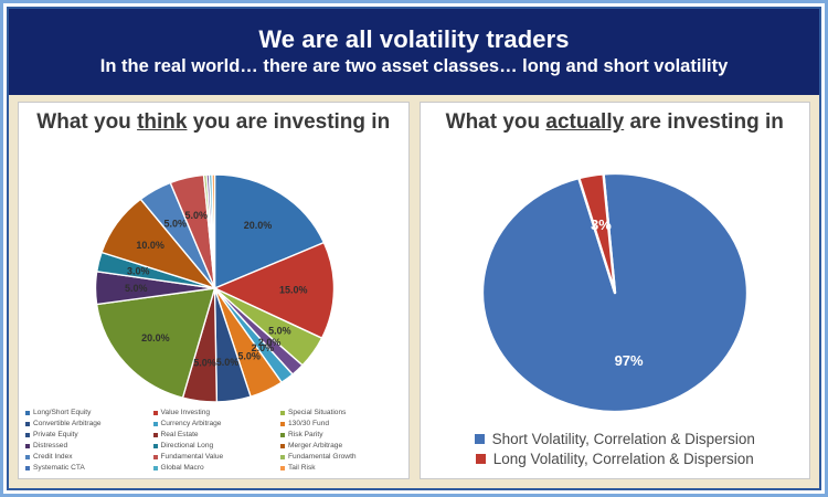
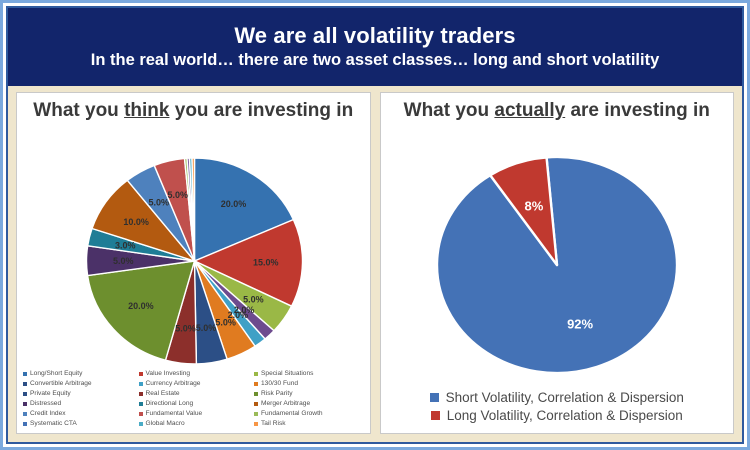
What you actually are investing in/Short Volatility, Correlation & Dispersion: 97% -> 92%
What you actually are investing in/Long Volatility, Correlation & Dispersion: 3% -> 8%
